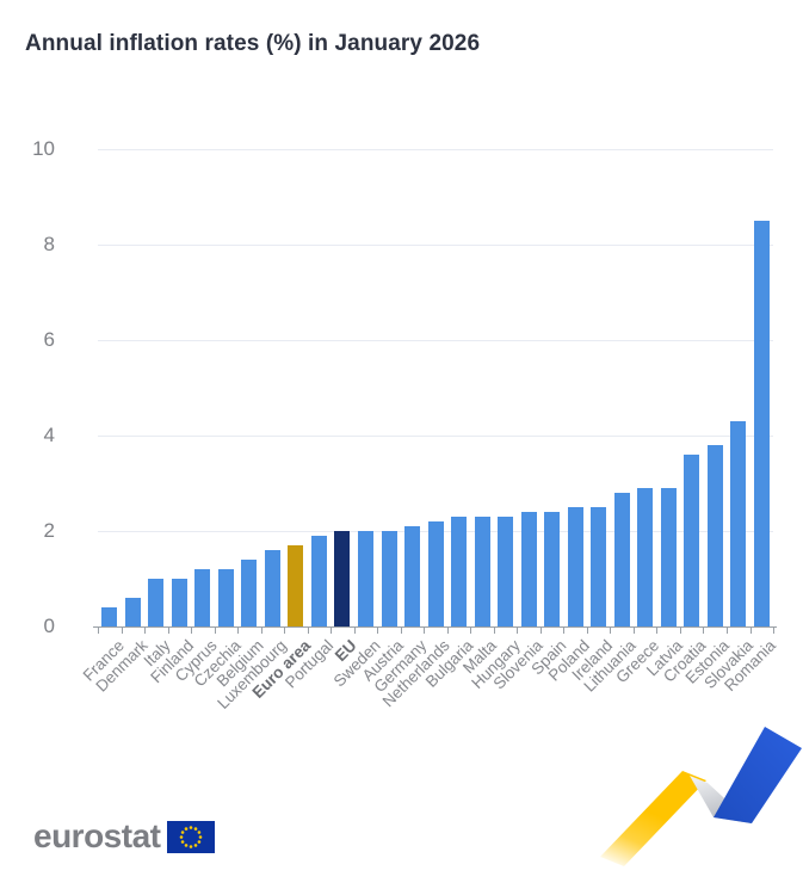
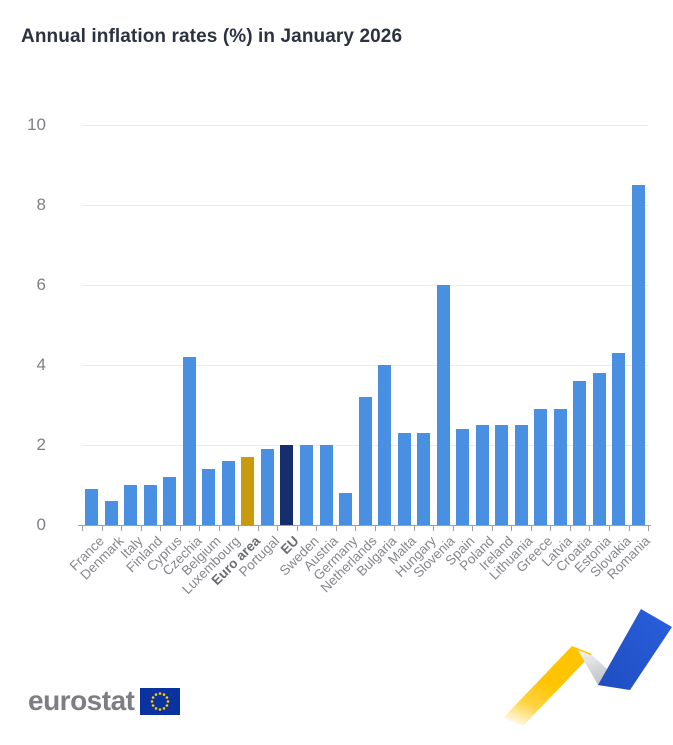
France: 0.4 -> 0.9
Czechia: 1.2 -> 4.2
Germany: 2.1 -> 0.8
Netherlands: 2.2 -> 3.2
Bulgaria: 2.3 -> 4.0
Slovenia: 2.4 -> 6.0
Lithuania: 2.8 -> 2.5
